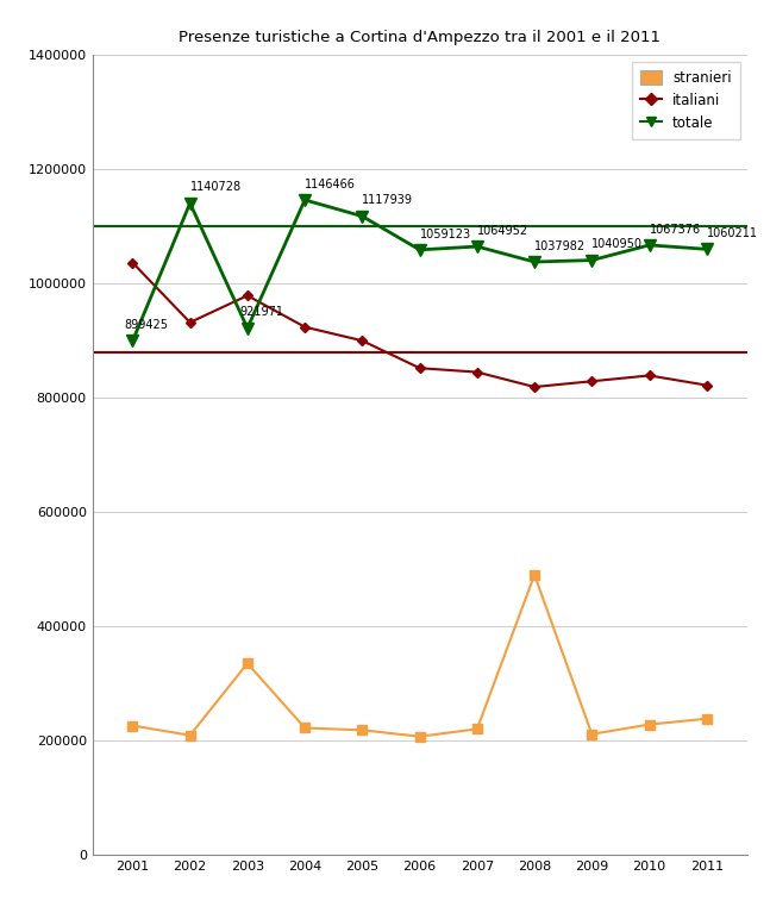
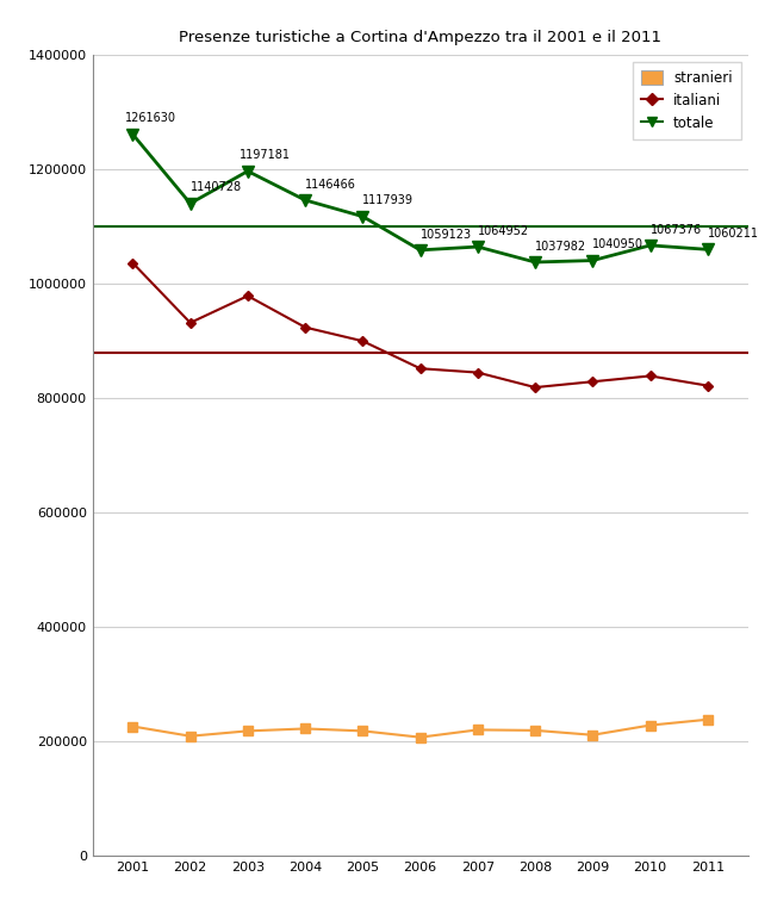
totale/2001: 899425 -> 1261630
stranieri/2003: 335000 -> 218000
totale/2003: 921971 -> 1197181
stranieri/2008: 490000 -> 219000
